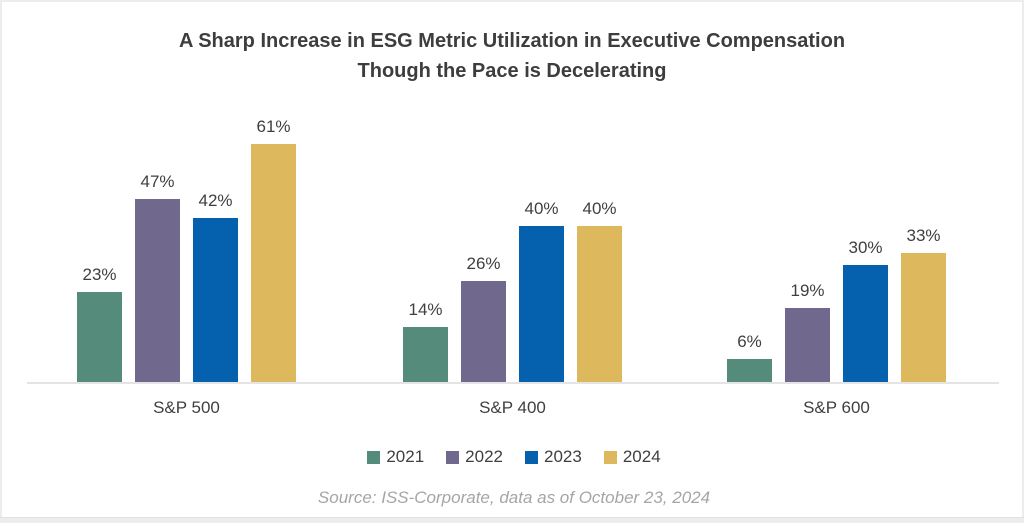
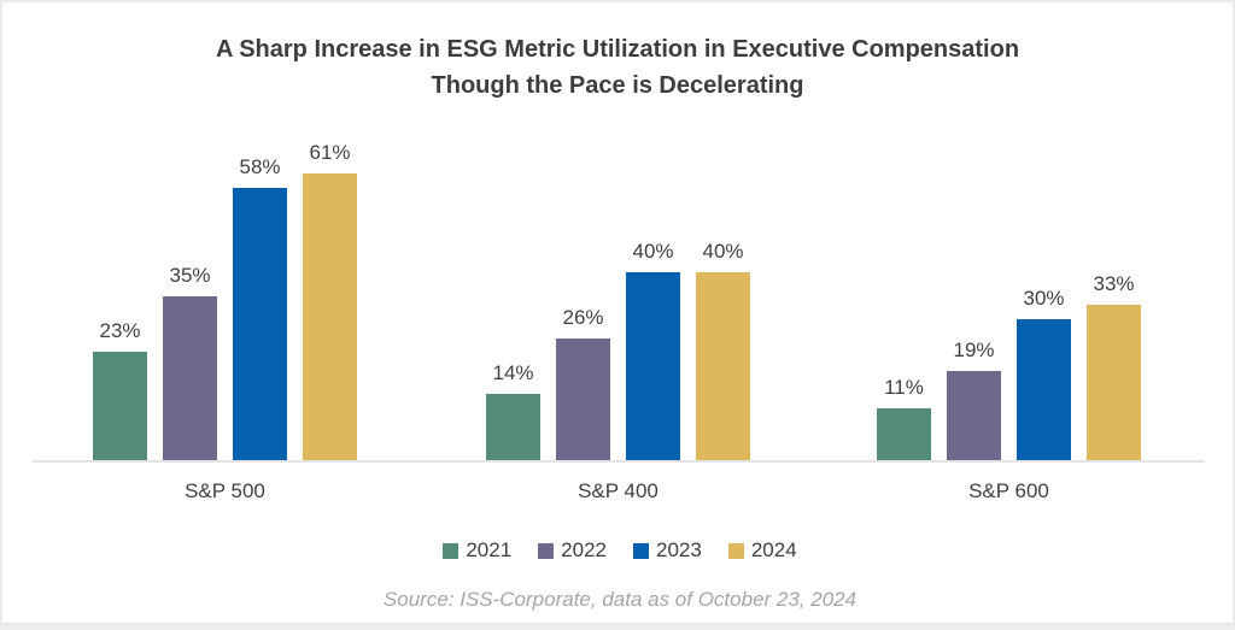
2022/S&P 500: 47% -> 35%
2023/S&P 500: 42% -> 58%
2021/S&P 600: 6% -> 11%
